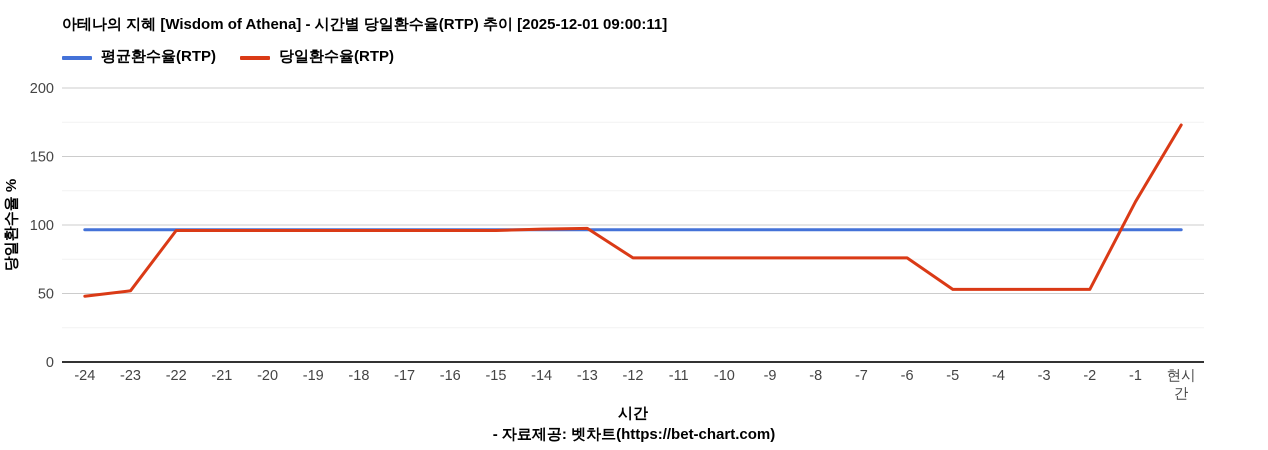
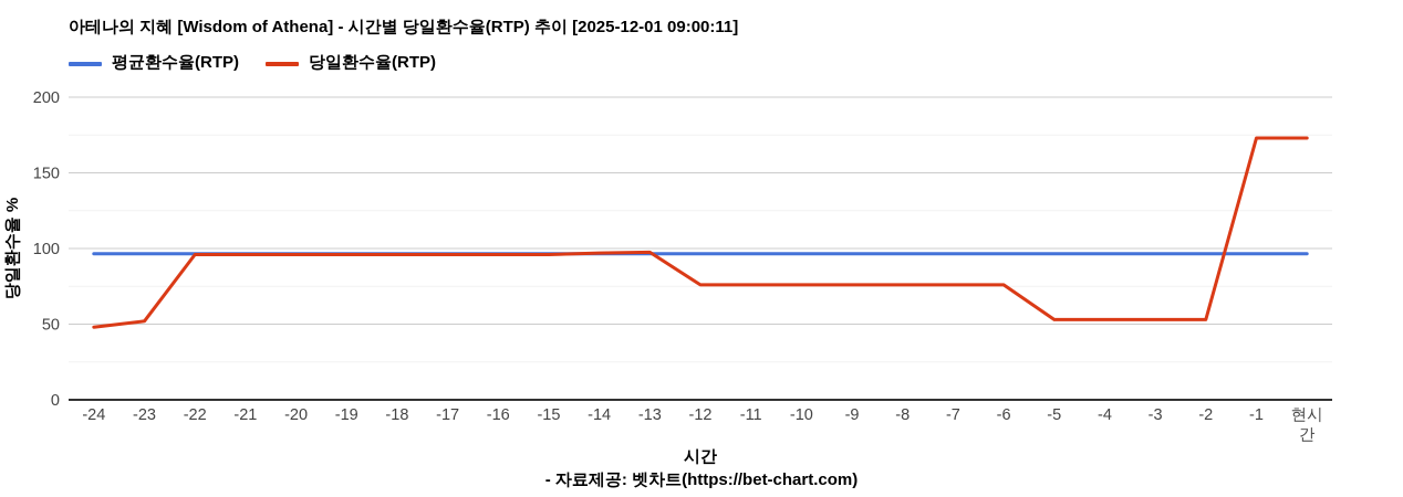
당일환수율(RTP)/-1: 117 -> 173
